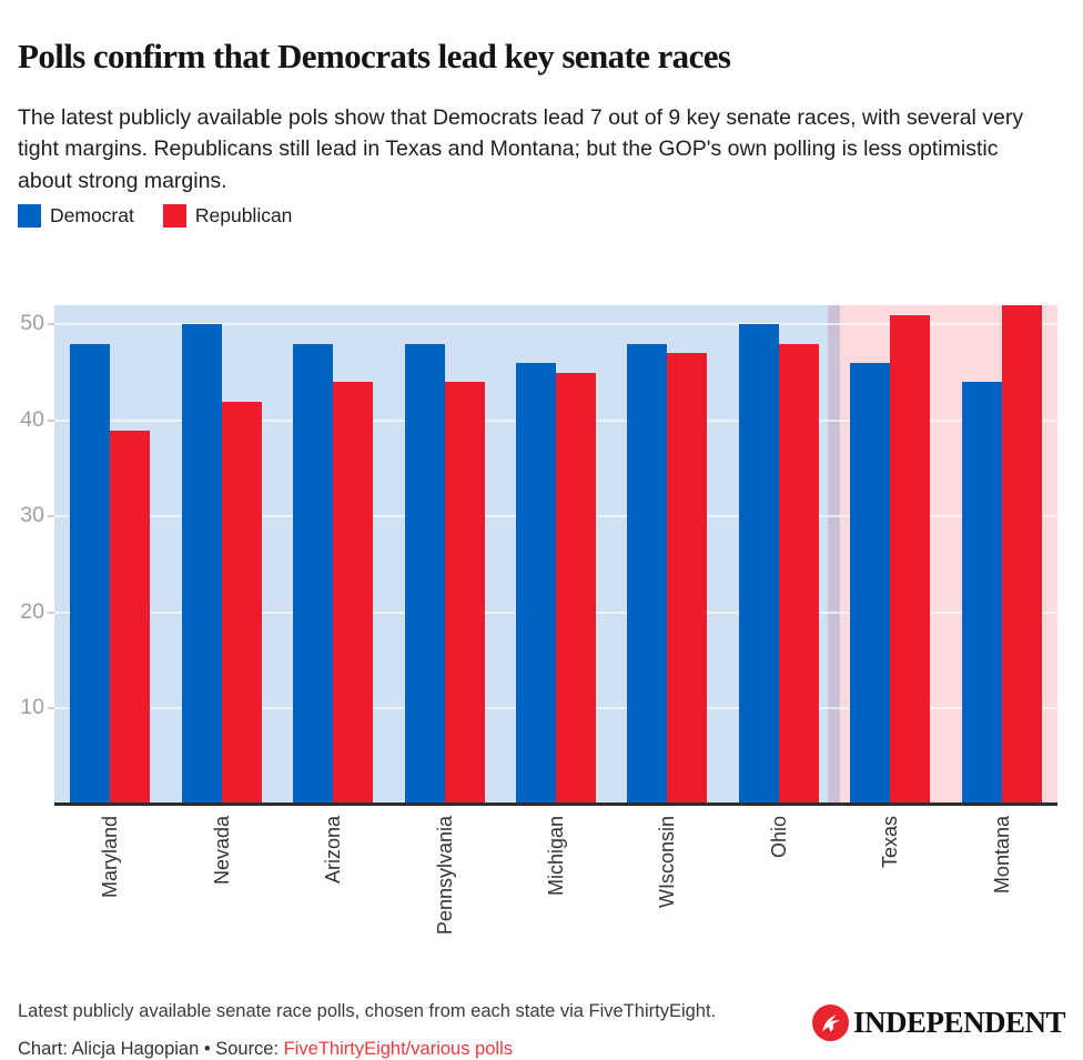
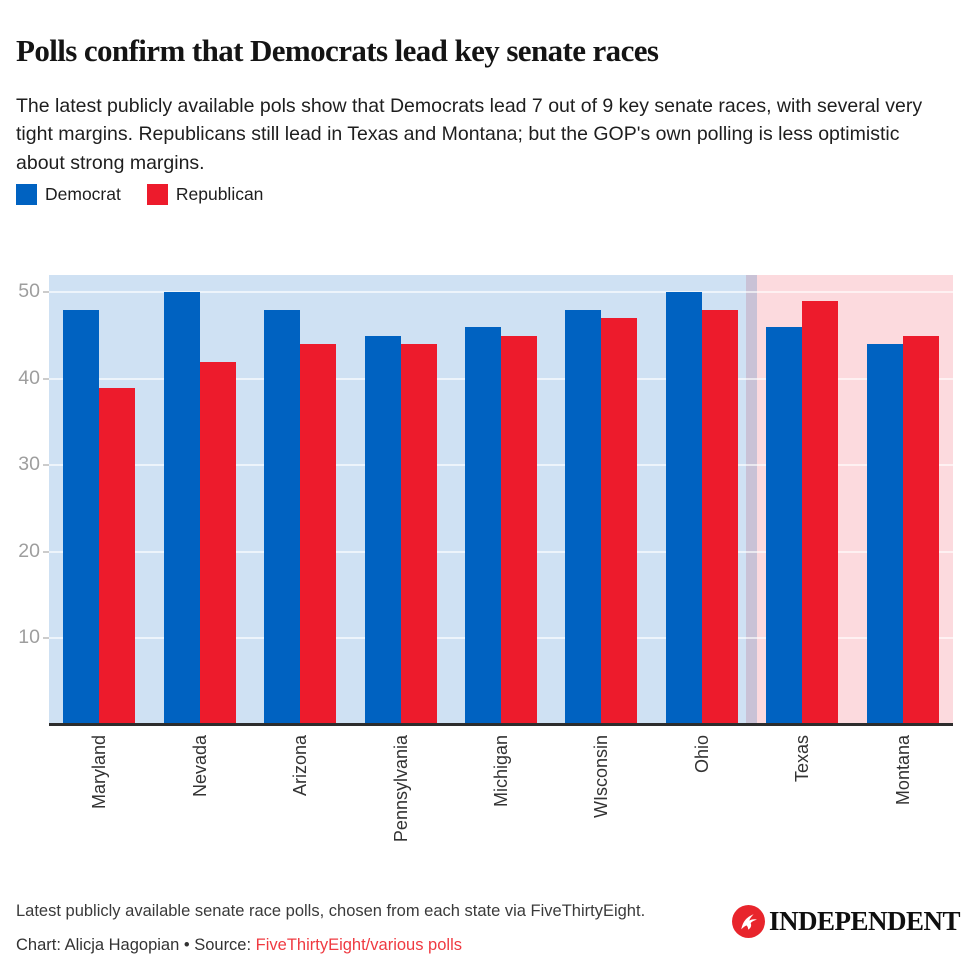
Democrat/Pennsylvania: 48 -> 45
Republican/Texas: 51 -> 49
Republican/Montana: 52 -> 45
